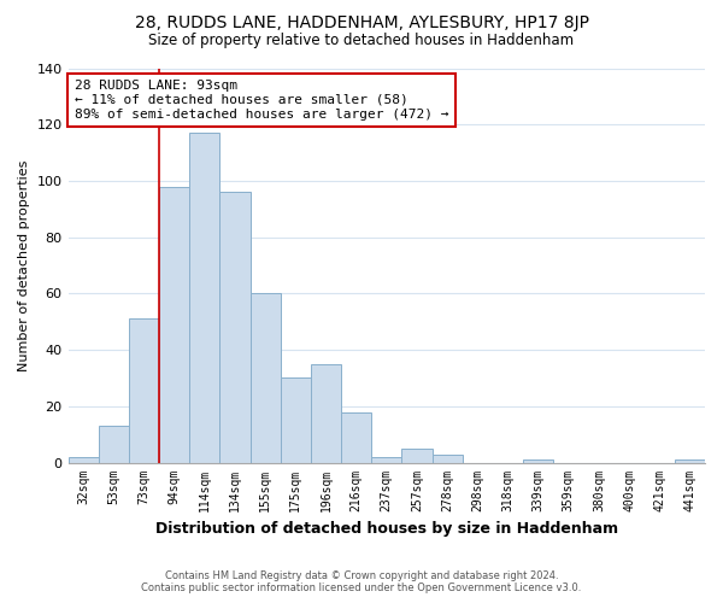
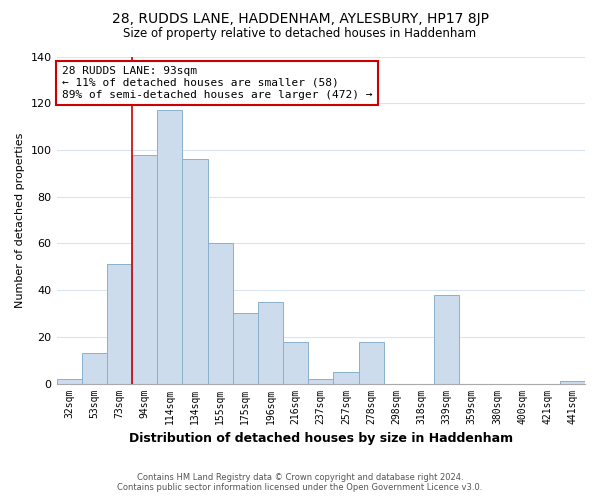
278sqm: 3 -> 18
339sqm: 1 -> 38
